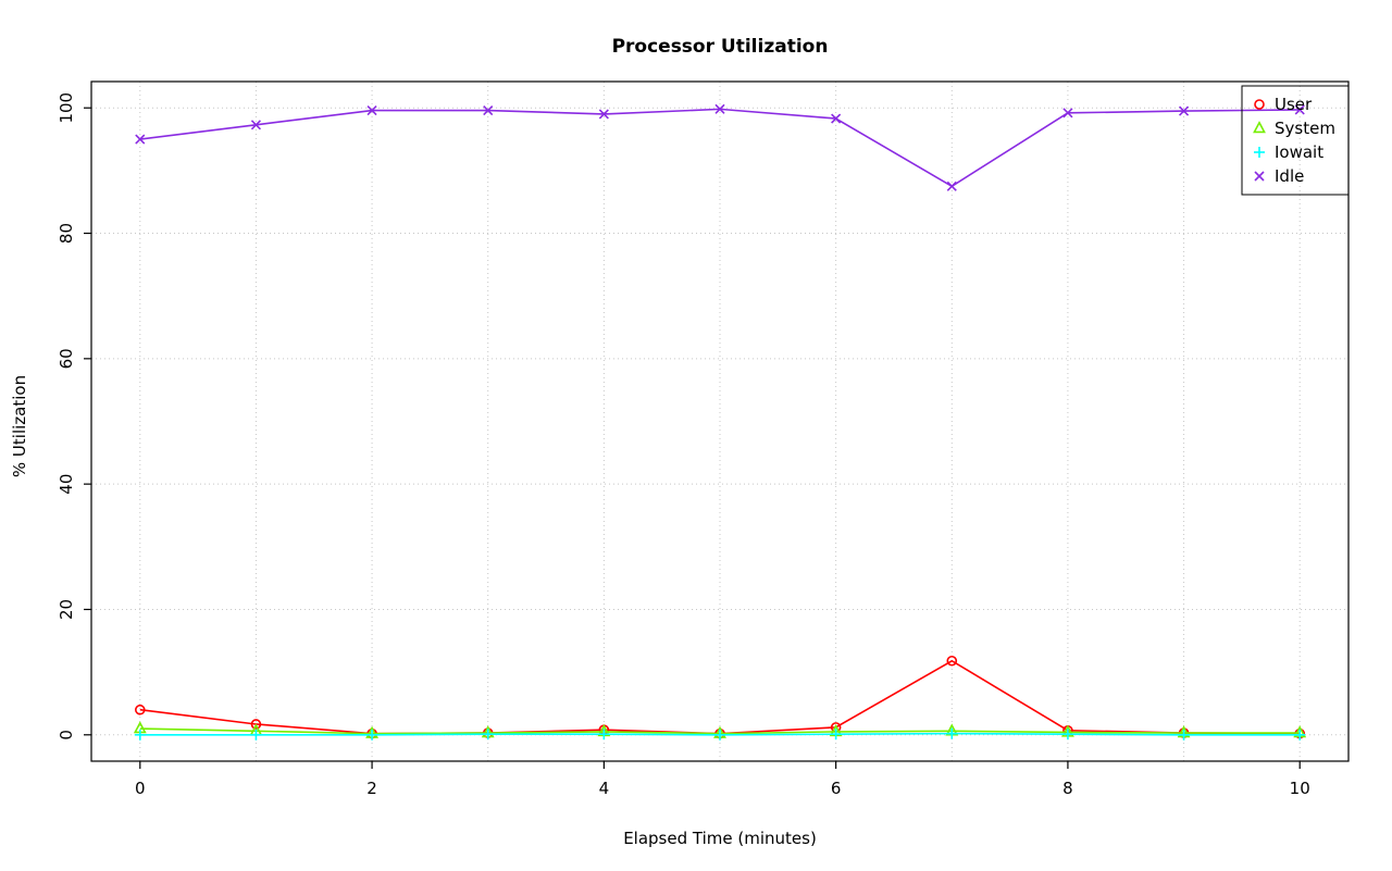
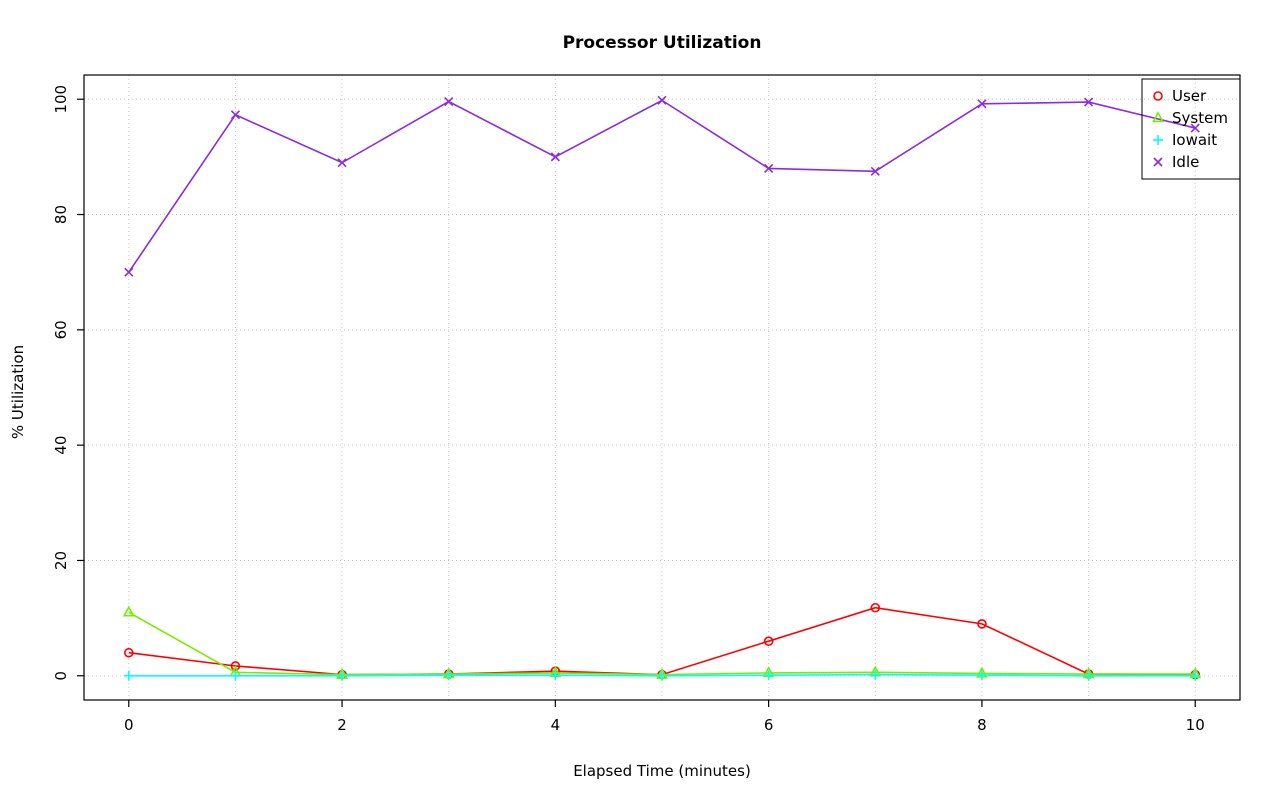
System/0: 1 -> 11
Idle/0: 95 -> 70
Idle/2: 100 -> 89
Idle/4: 99 -> 90
User/6: 1 -> 6
Idle/6: 98 -> 88
User/8: 1 -> 9
Idle/10: 100 -> 95
